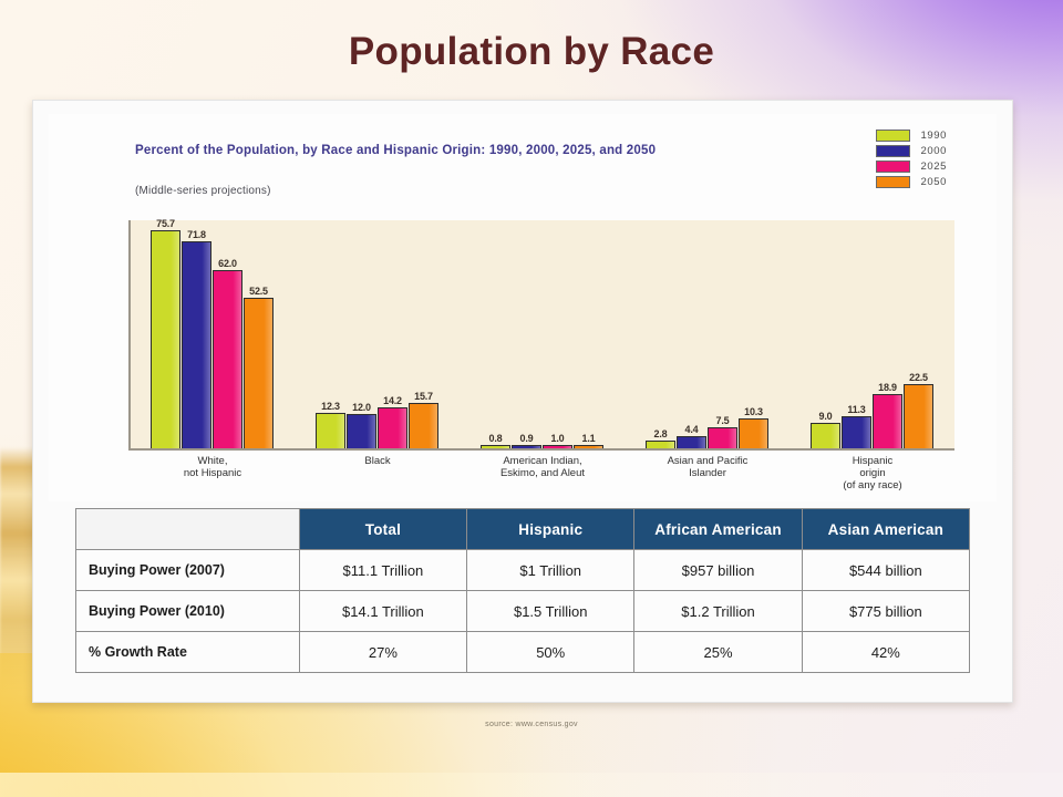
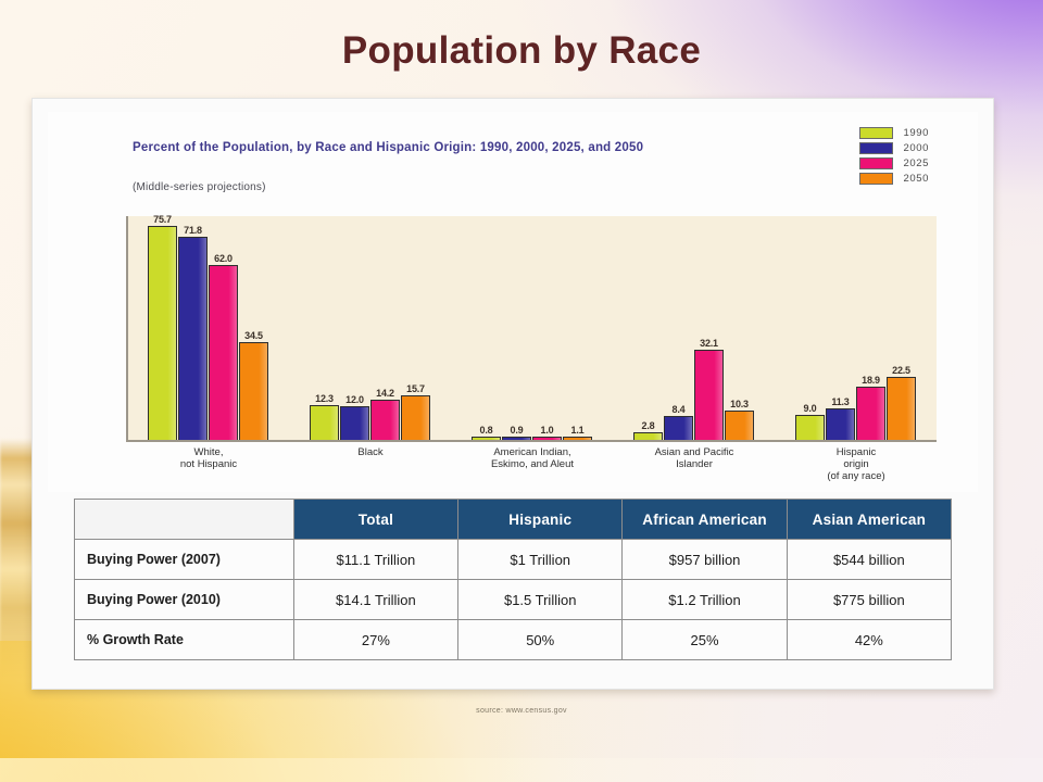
2050/White, not Hispanic: 52.5 -> 34.5
2000/Asian and Pacific Islander: 4.4 -> 8.4
2025/Asian and Pacific Islander: 7.5 -> 32.1
